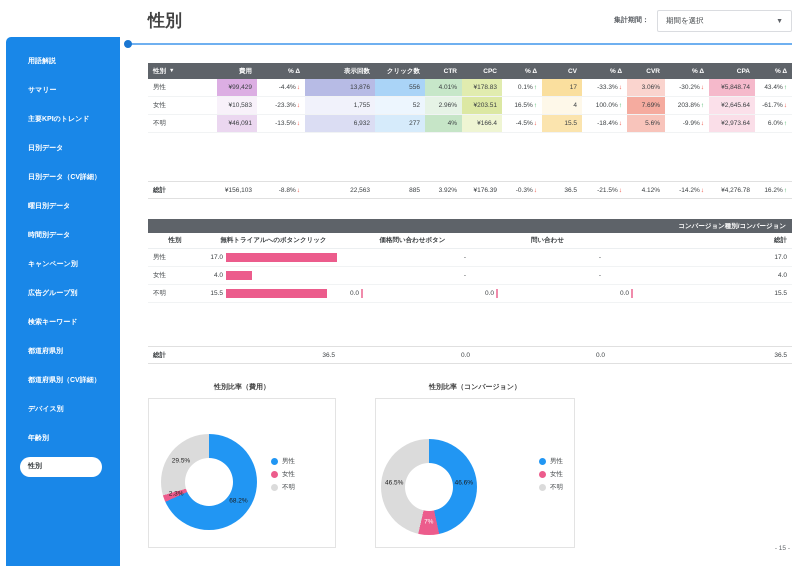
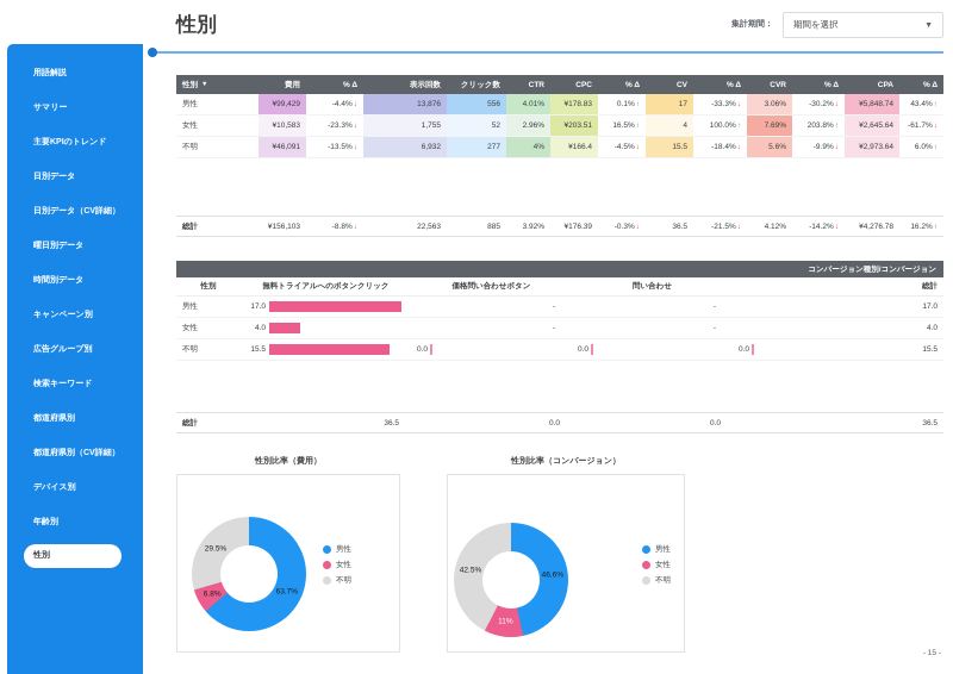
性別比率（費用）/男性: 68.2% -> 63.7%
性別比率（費用）/女性: 2.3% -> 6.8%
性別比率（コンバージョン）/女性: 7% -> 11%
性別比率（コンバージョン）/不明: 46.5% -> 42.5%
